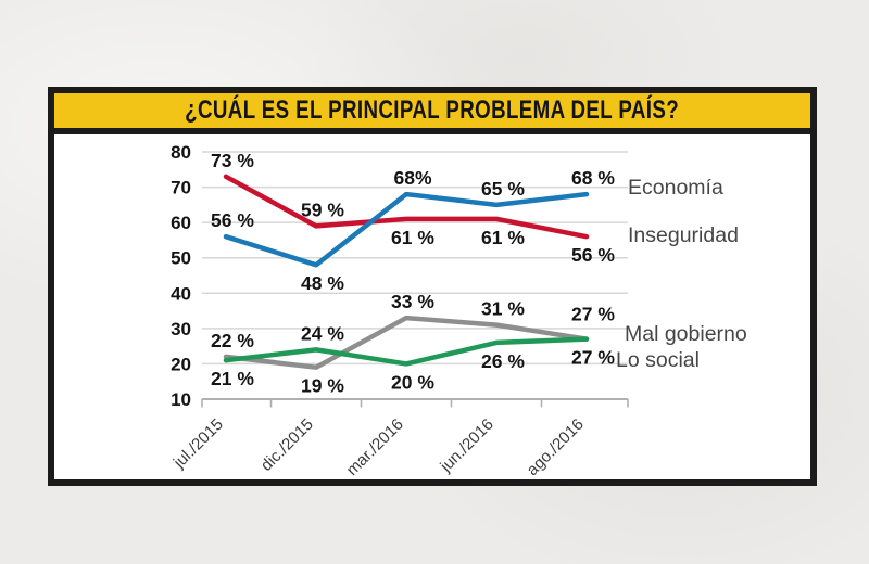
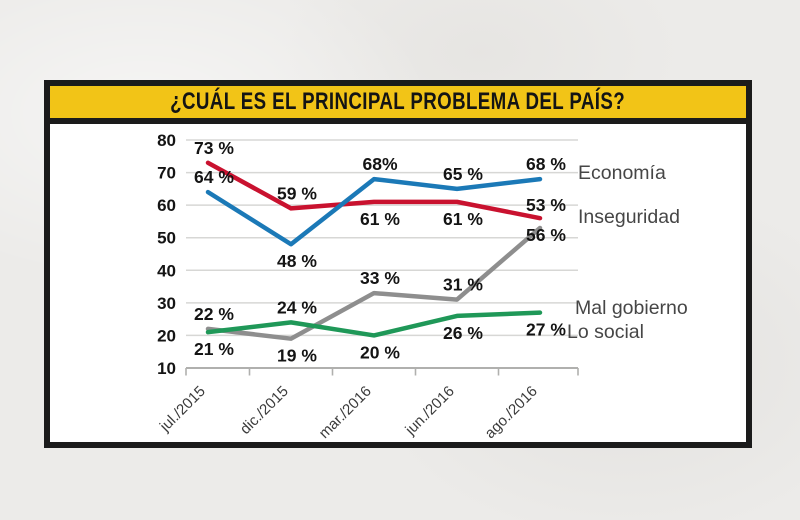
Economía/jul./2015: 56 -> 64
Mal gobierno/ago./2016: 27 -> 53
